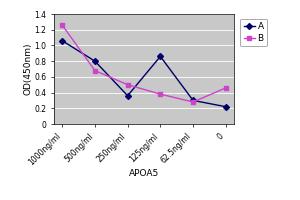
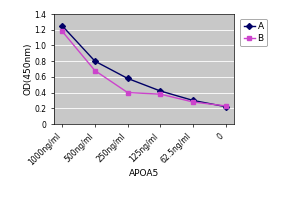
A/1000ng/ml: 1.06 -> 1.25
B/1000ng/ml: 1.26 -> 1.18
A/250ng/ml: 0.36 -> 0.58
B/250ng/ml: 0.50 -> 0.40
A/125ng/ml: 0.86 -> 0.42
B/0: 0.46 -> 0.23
